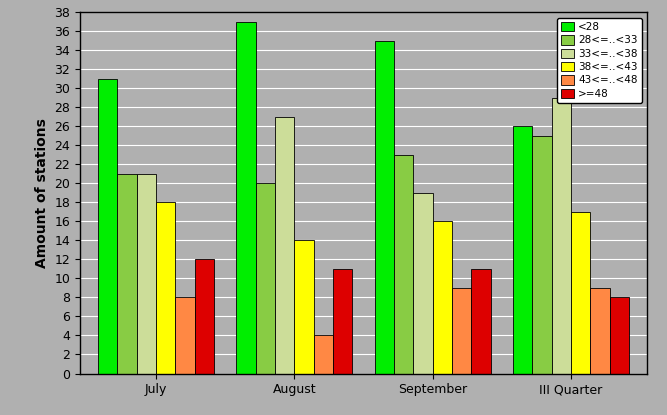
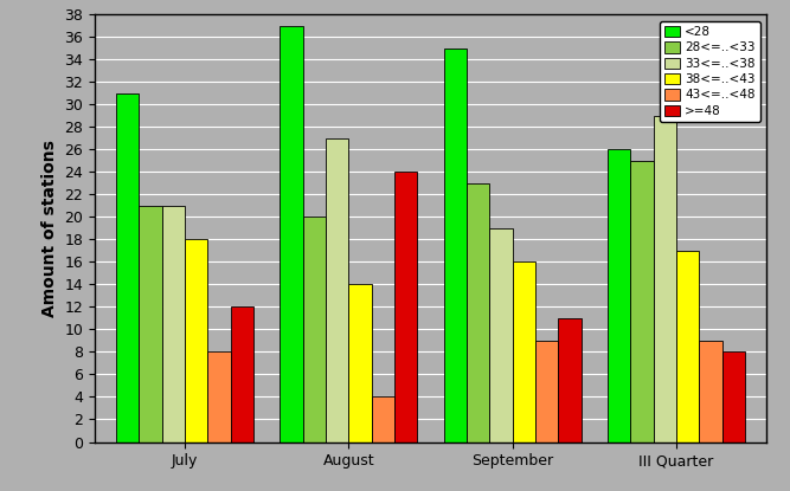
>=48/August: 11 -> 24
